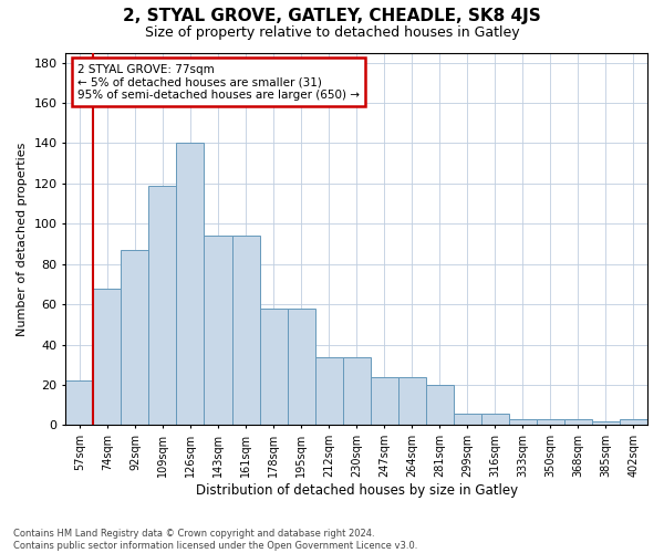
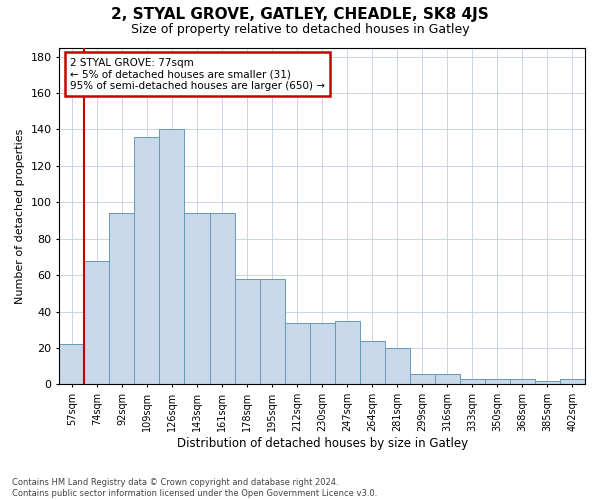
92sqm: 87 -> 94
109sqm: 119 -> 136
247sqm: 24 -> 35
